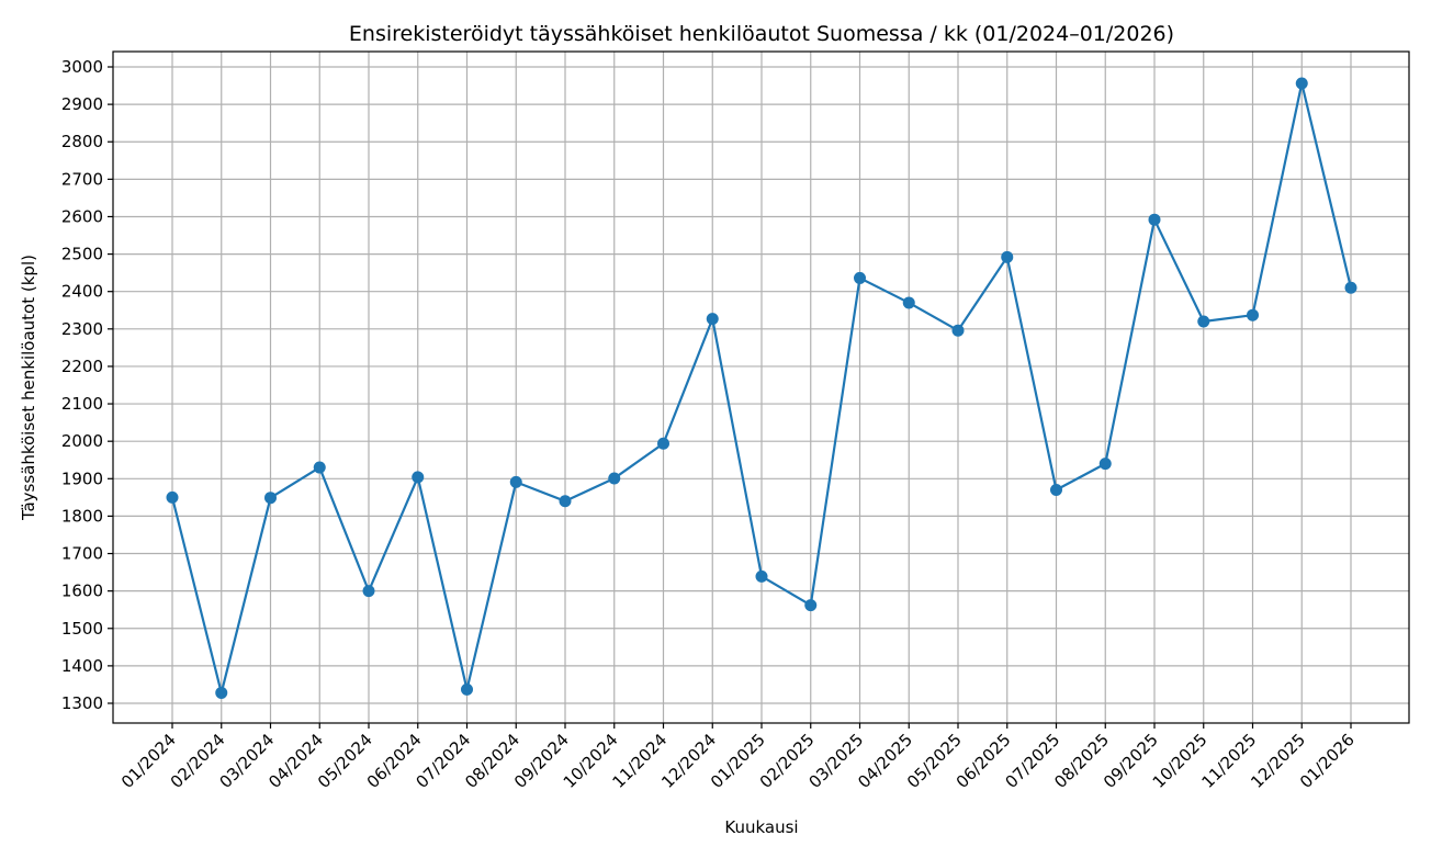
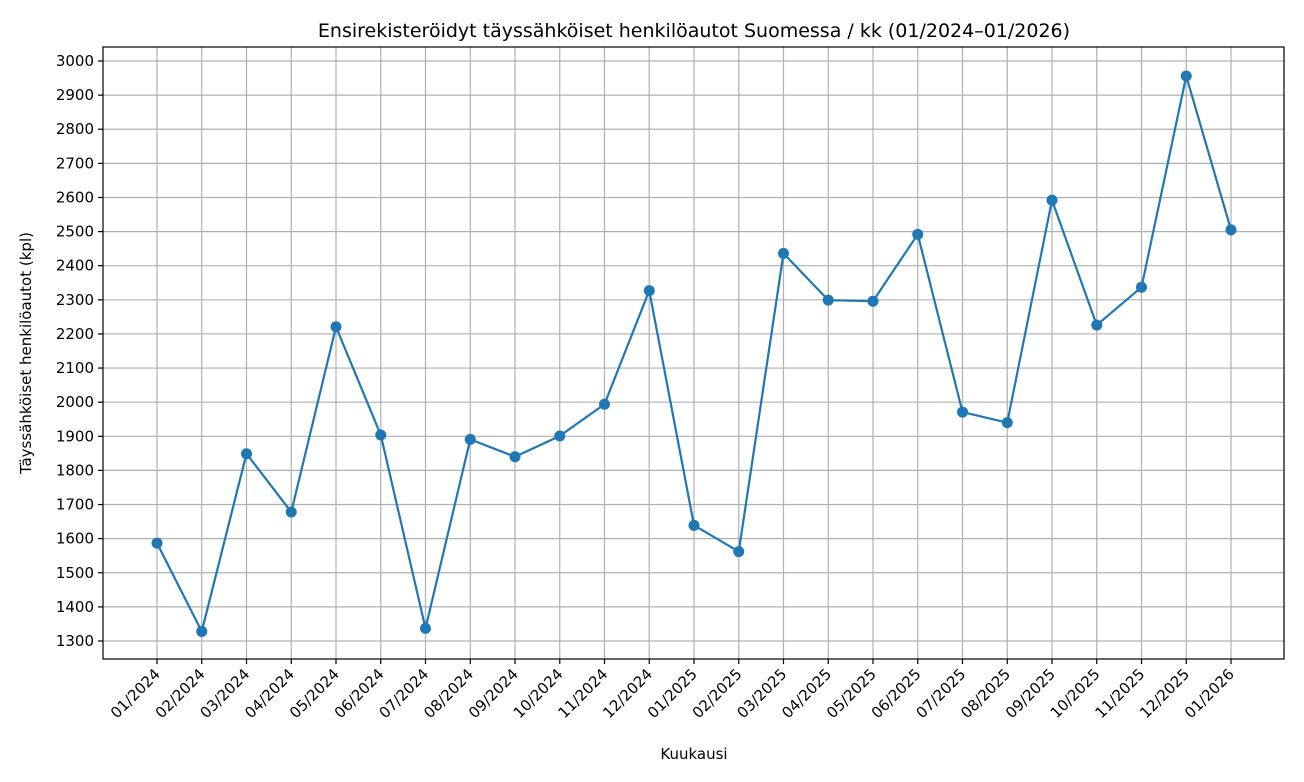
01/2024: 1850 -> 1590
04/2024: 1930 -> 1680
05/2024: 1600 -> 2220
04/2025: 2370 -> 2300
07/2025: 1870 -> 1970
10/2025: 2320 -> 2230
01/2026: 2410 -> 2500
